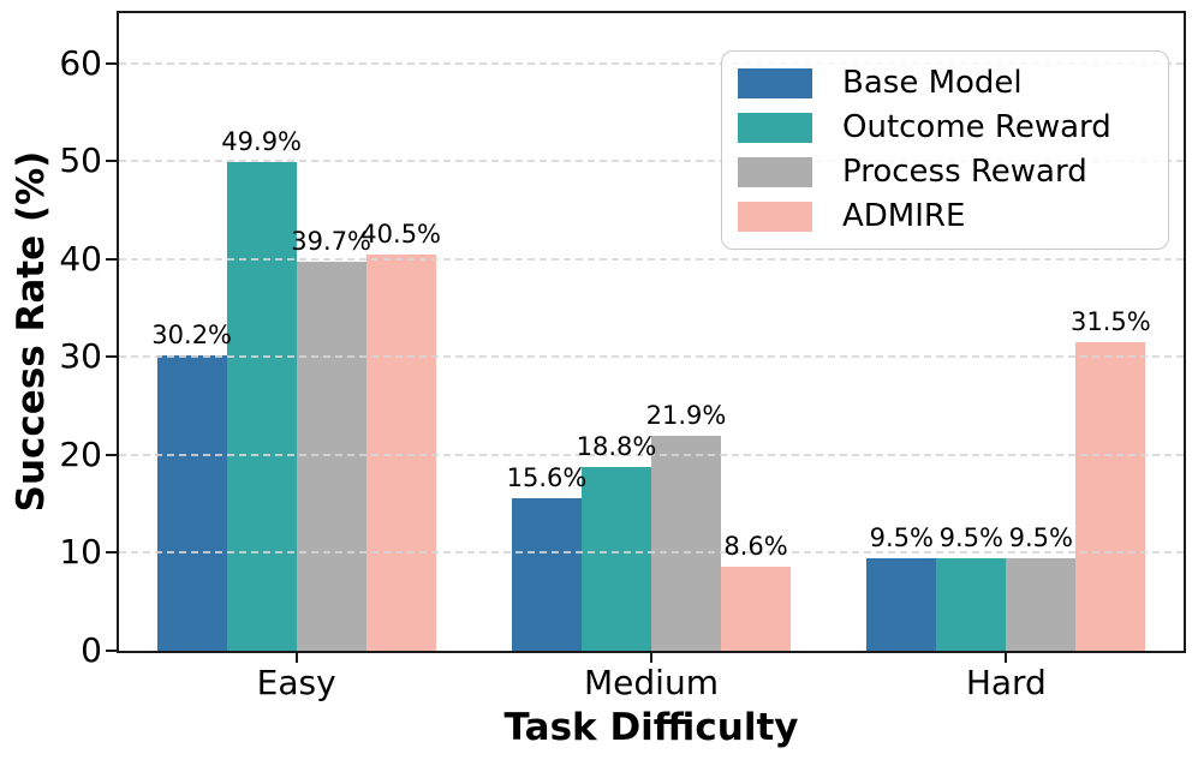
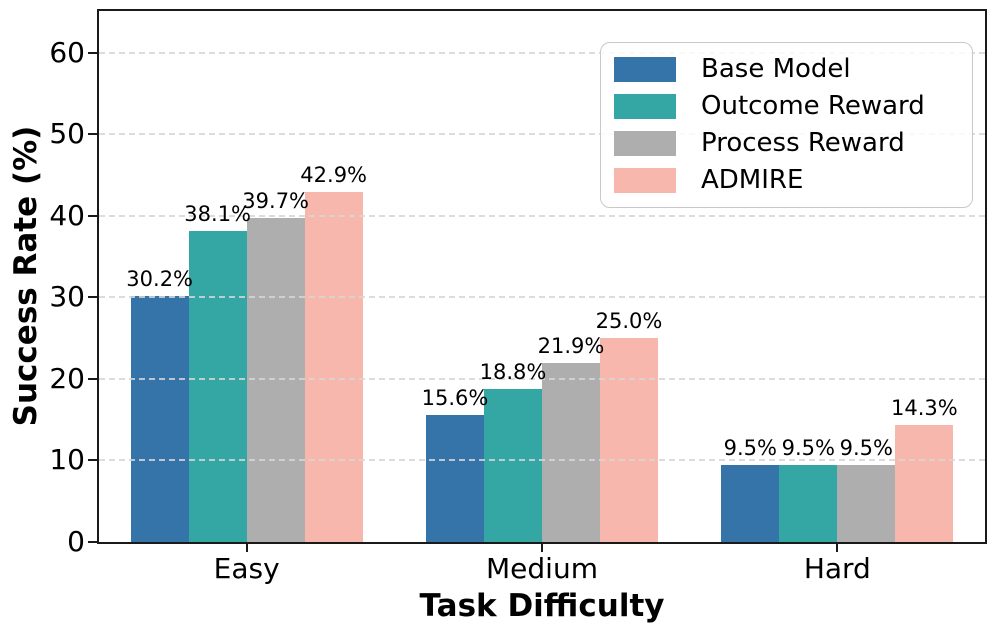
Outcome Reward/Easy: 49.9% -> 38.1%
ADMIRE/Easy: 40.5% -> 42.9%
ADMIRE/Medium: 8.6% -> 25.0%
ADMIRE/Hard: 31.5% -> 14.3%
